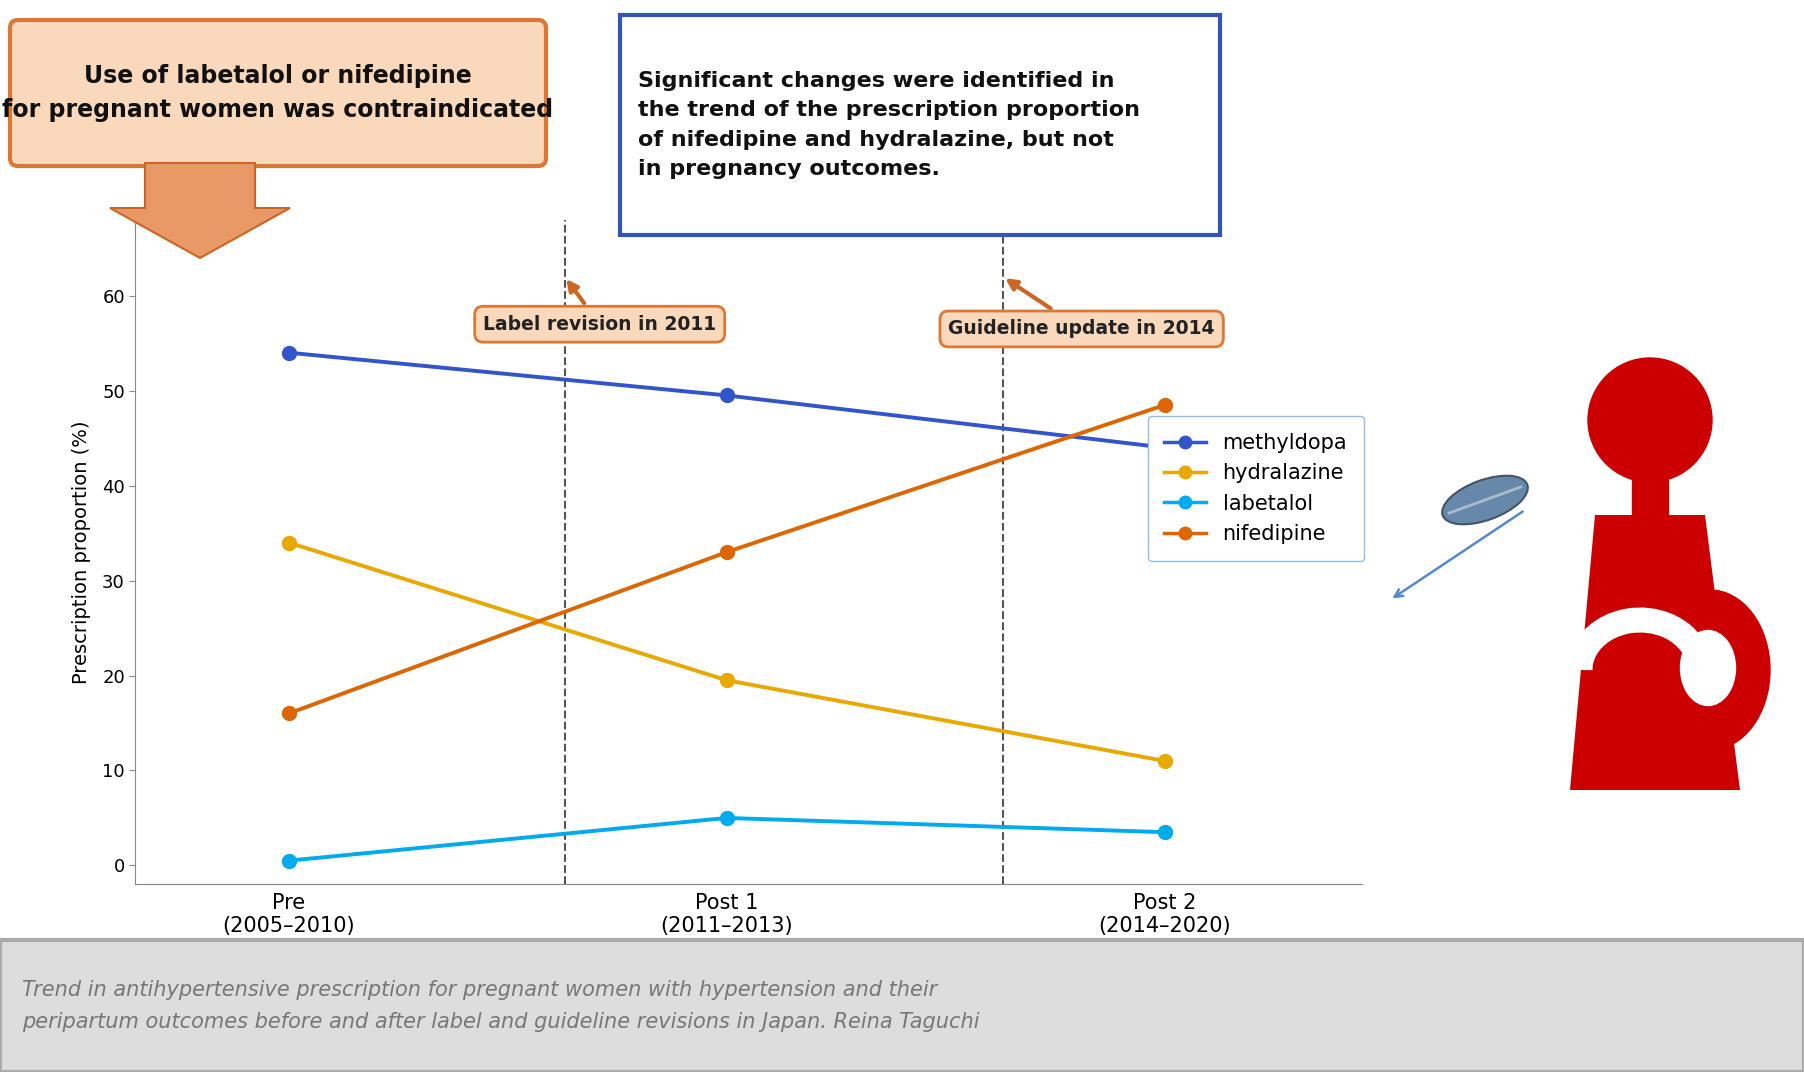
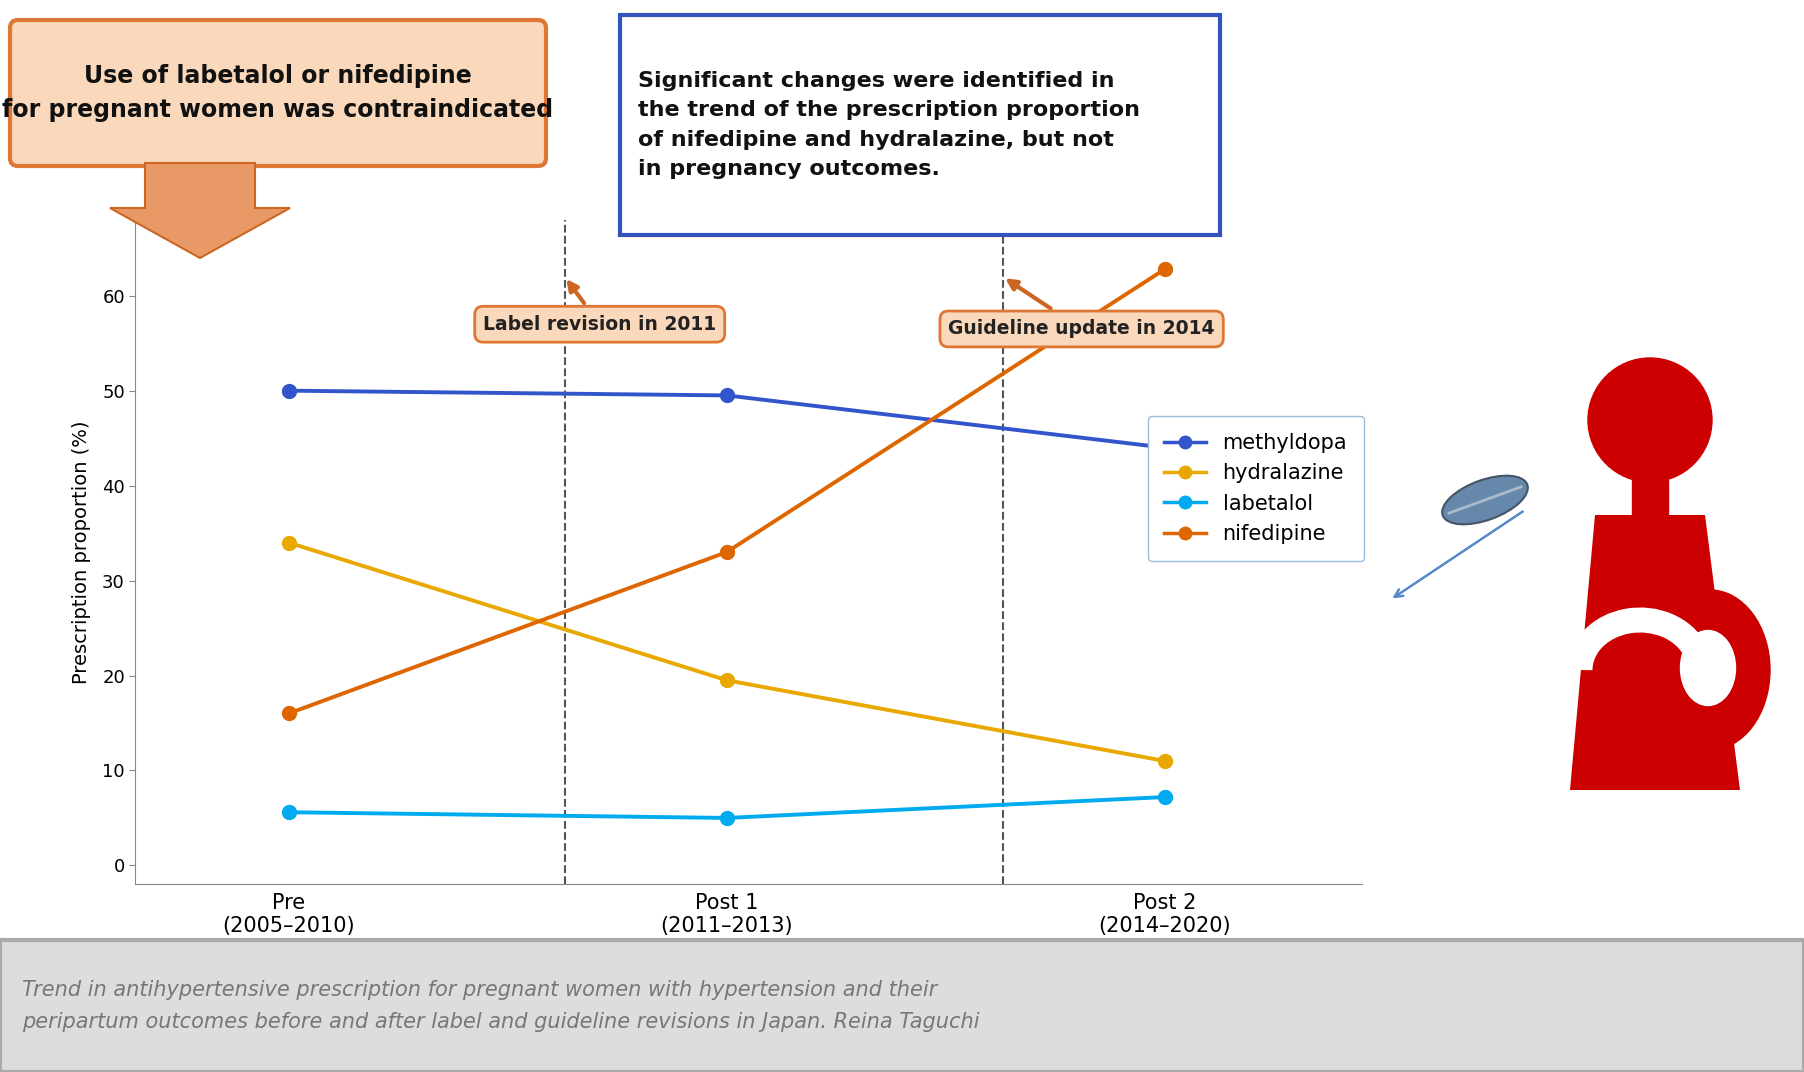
methyldopa/Pre (2005–2010): 54.0 -> 50.0
labetalol/Pre (2005–2010): 0.5 -> 5.6
labetalol/Post 2 (2014–2020): 3.5 -> 7.2
nifedipine/Post 2 (2014–2020): 48.5 -> 62.8
